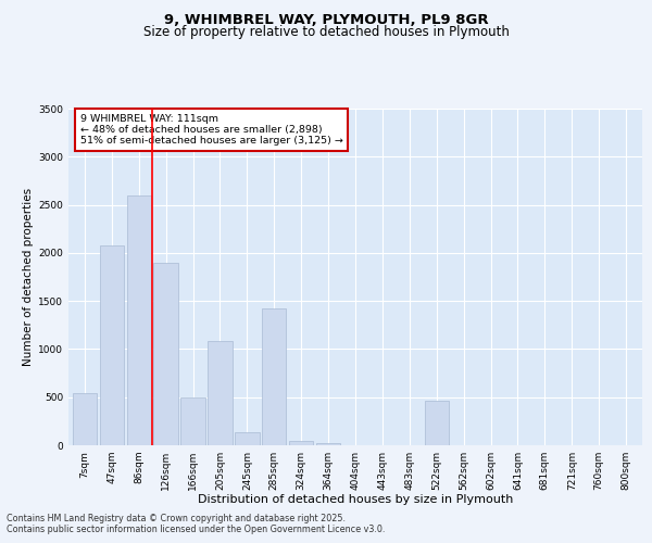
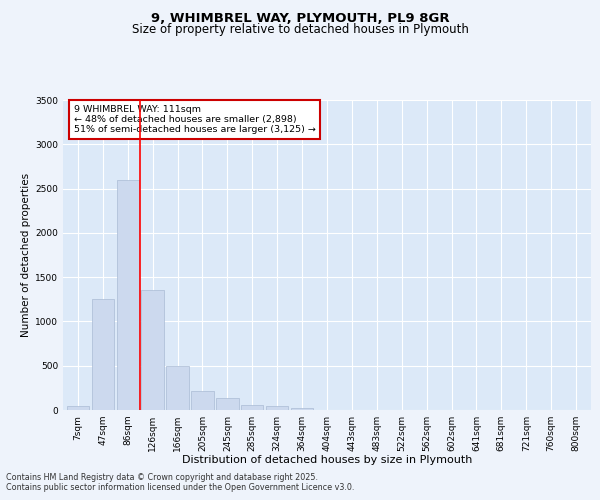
7sqm: 540 -> 50
47sqm: 2080 -> 1250
126sqm: 1900 -> 1350
205sqm: 1080 -> 220
285sqm: 1420 -> 60
522sqm: 460 -> 0
